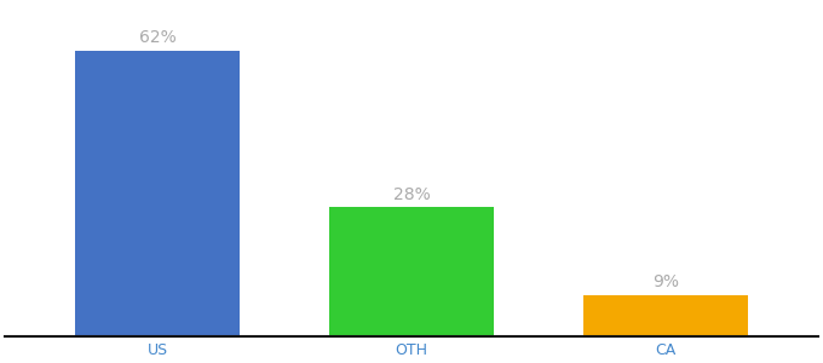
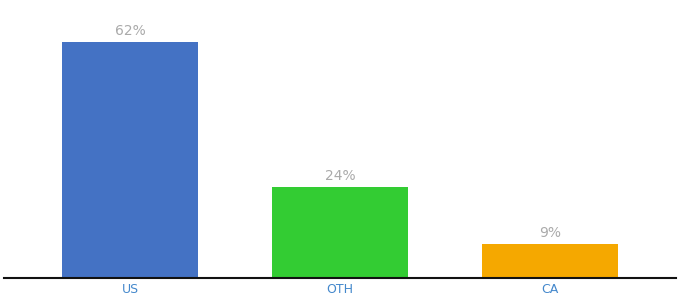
OTH: 28% -> 24%
